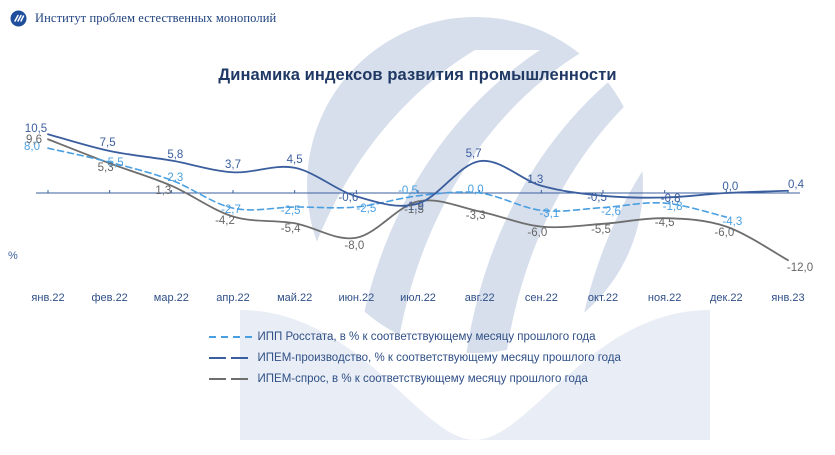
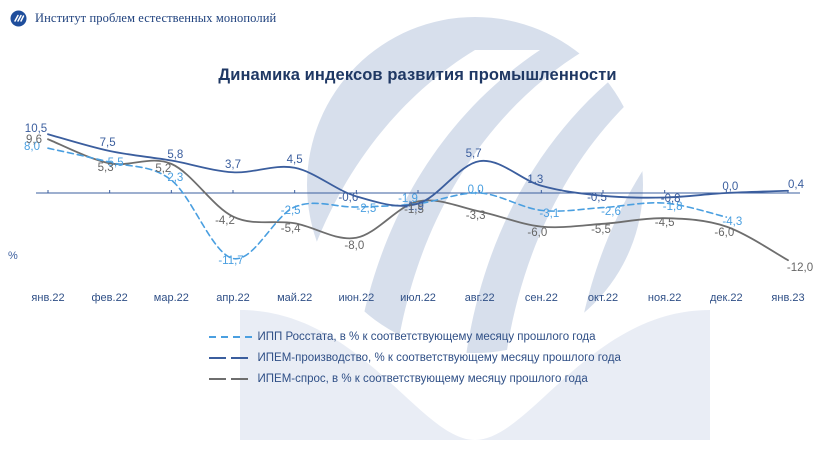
ИПЕМ-спрос, в % к соответствующему месяцу прошлого года/мар.22: 1,3 -> 5,2
ИПП Росстата, в % к соответствующему месяцу прошлого года/апр.22: -2,7 -> -11,7
ИПП Росстата, в % к соответствующему месяцу прошлого года/июл.22: -0,5 -> -1,9
